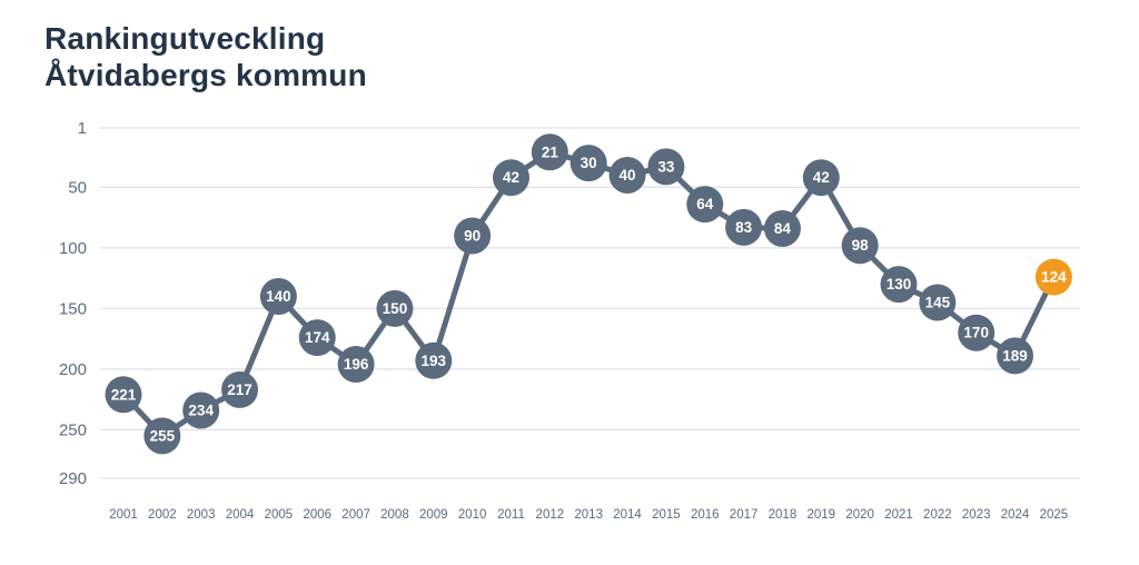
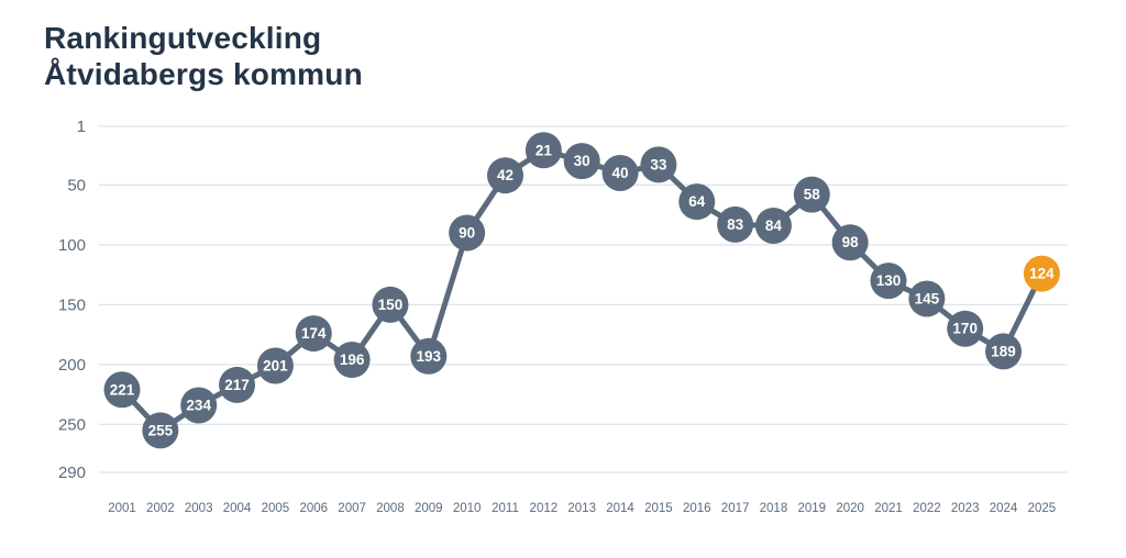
2005: 140 -> 201
2019: 42 -> 58
